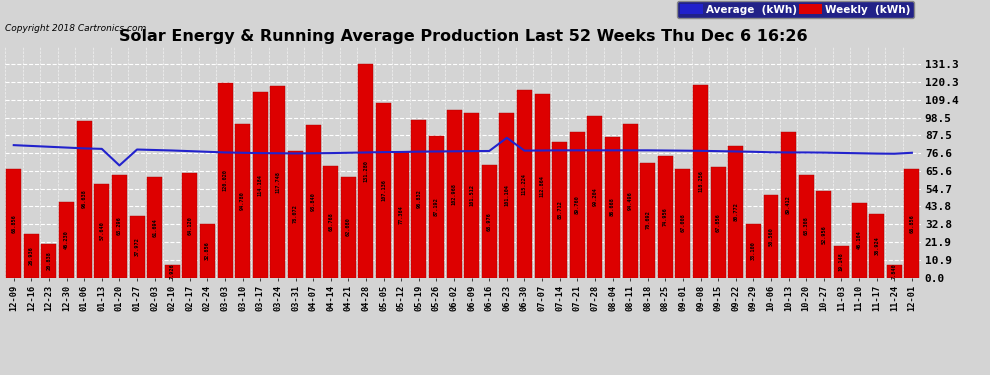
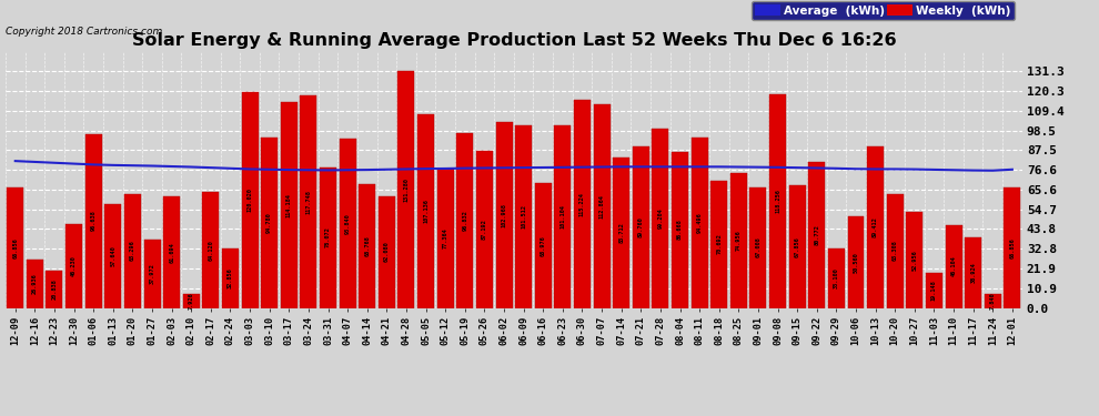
Average (kWh)/01-20: 69 -> 79
Average (kWh)/06-23: 86 -> 78
